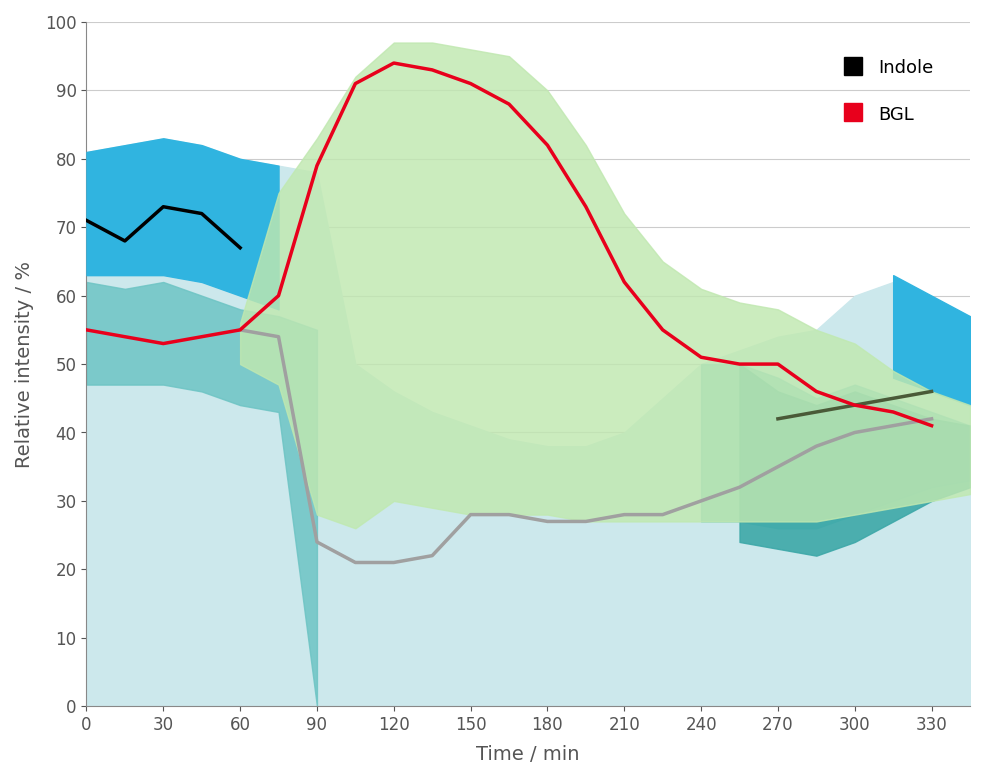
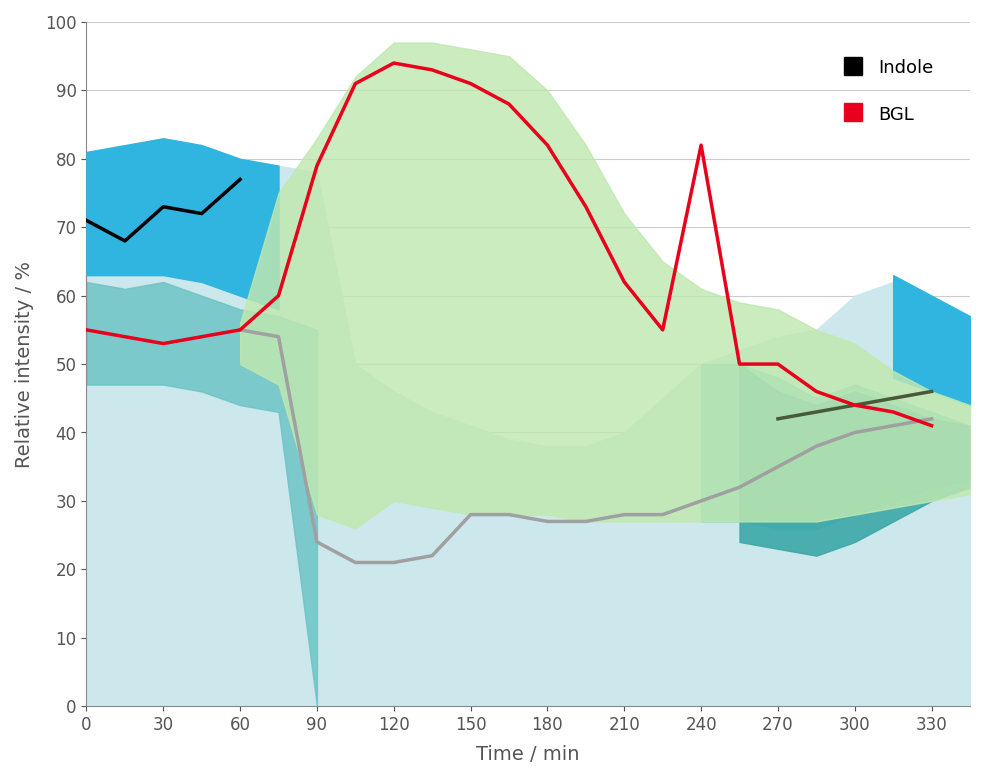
Indole/60: 67 -> 77
BGL/240: 51 -> 82
